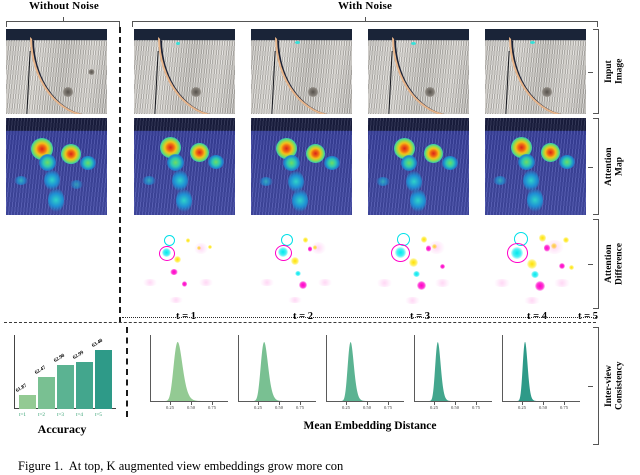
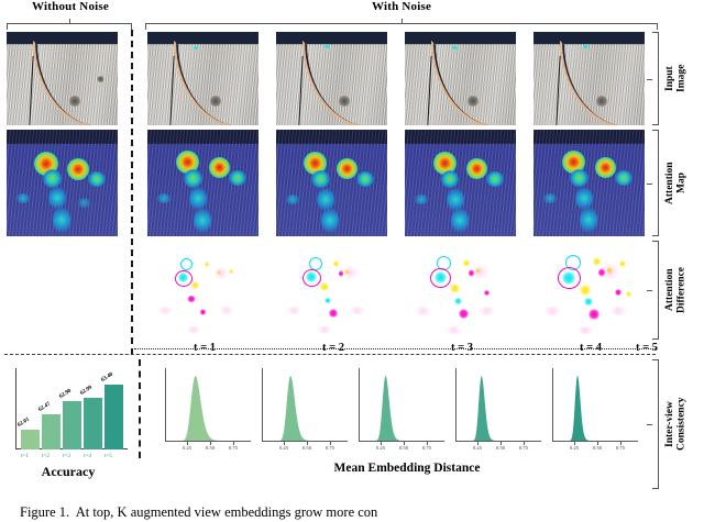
Accuracy/t=1: 61.87 -> 62.01
